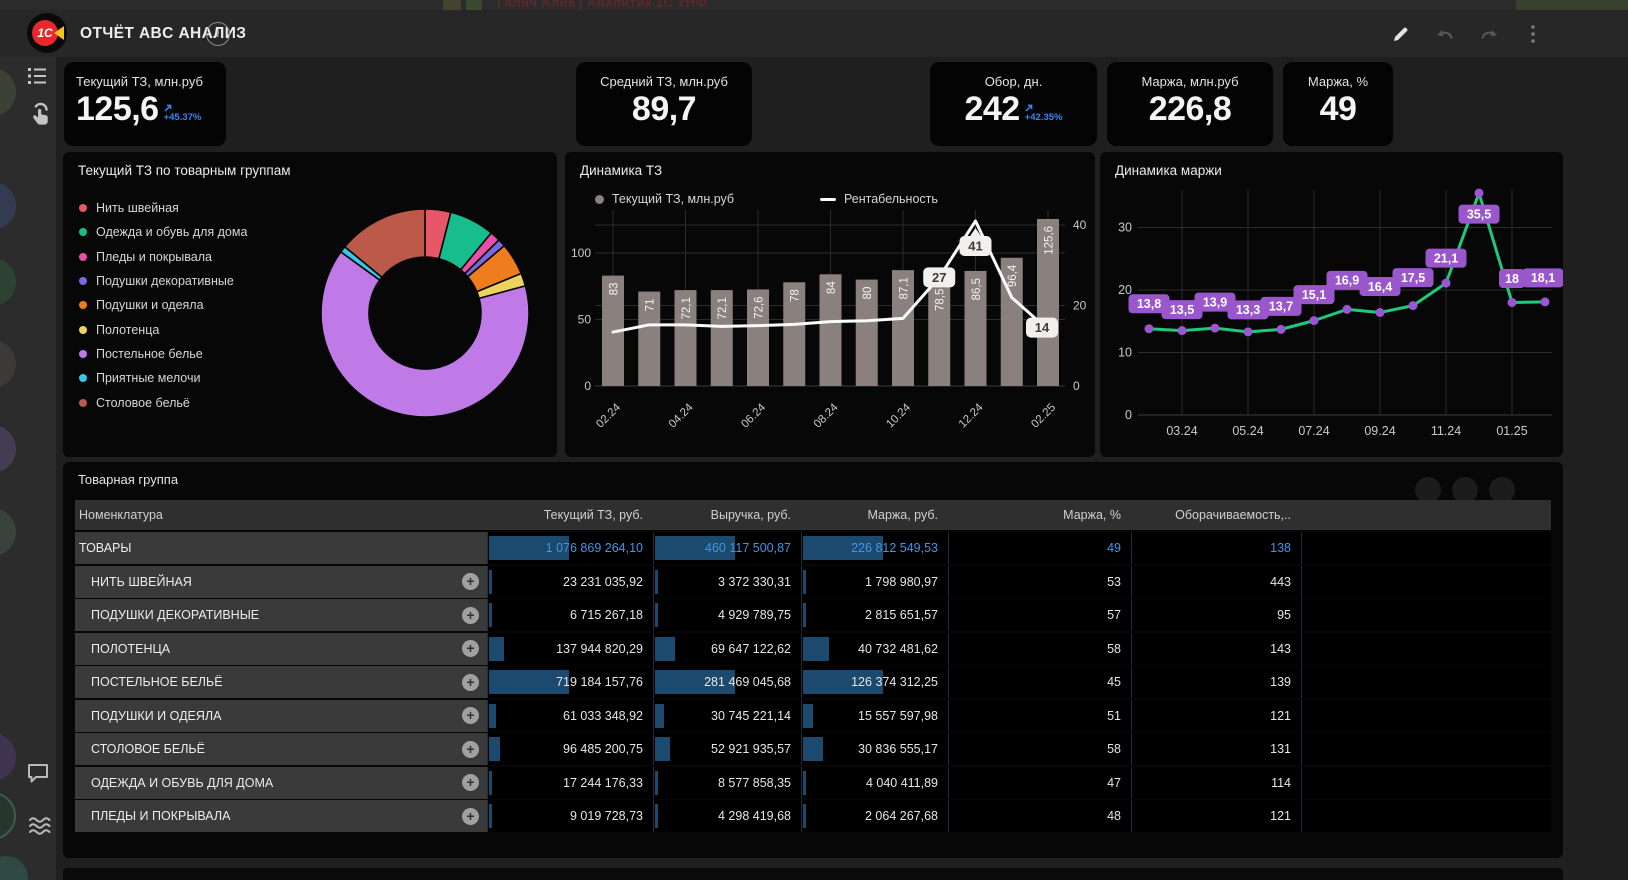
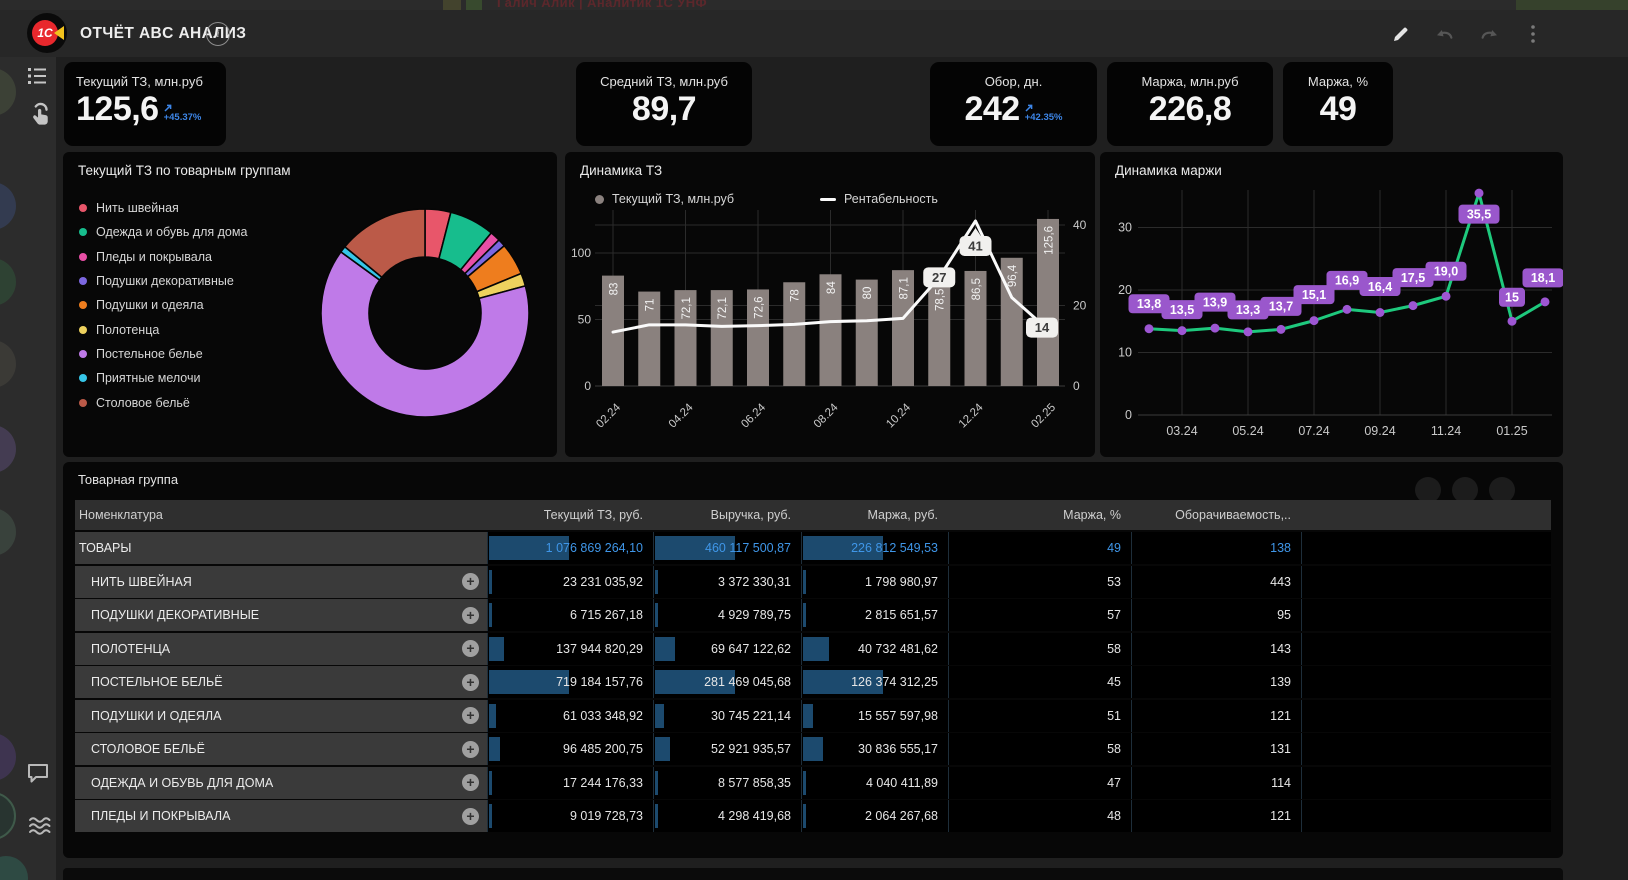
Динамика маржи/11.24: 21,1 -> 19,0
Динамика маржи/01.25: 18 -> 15
